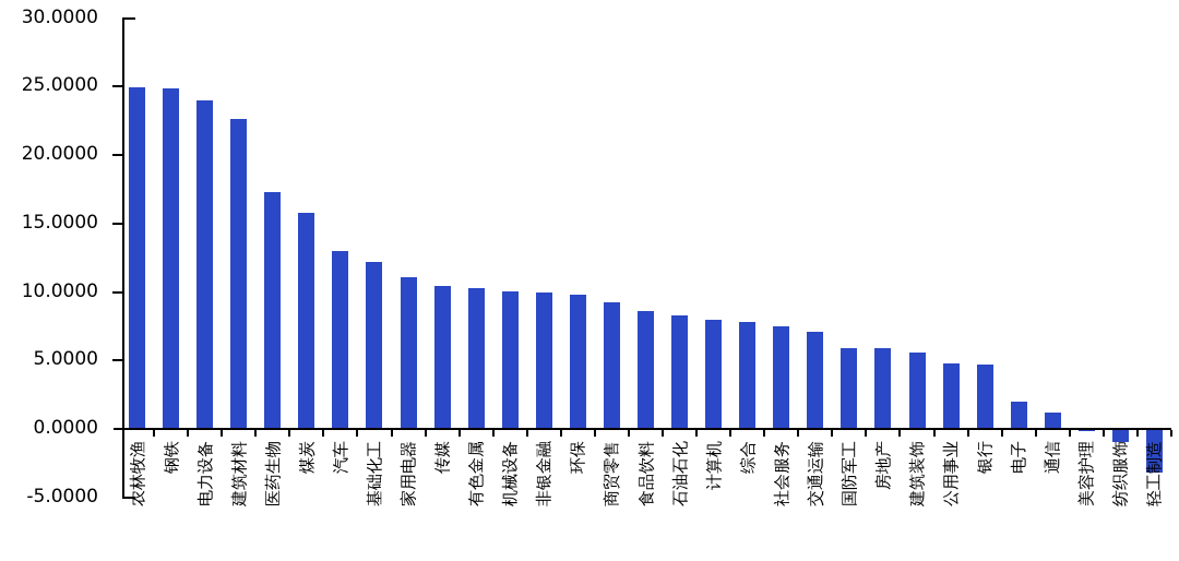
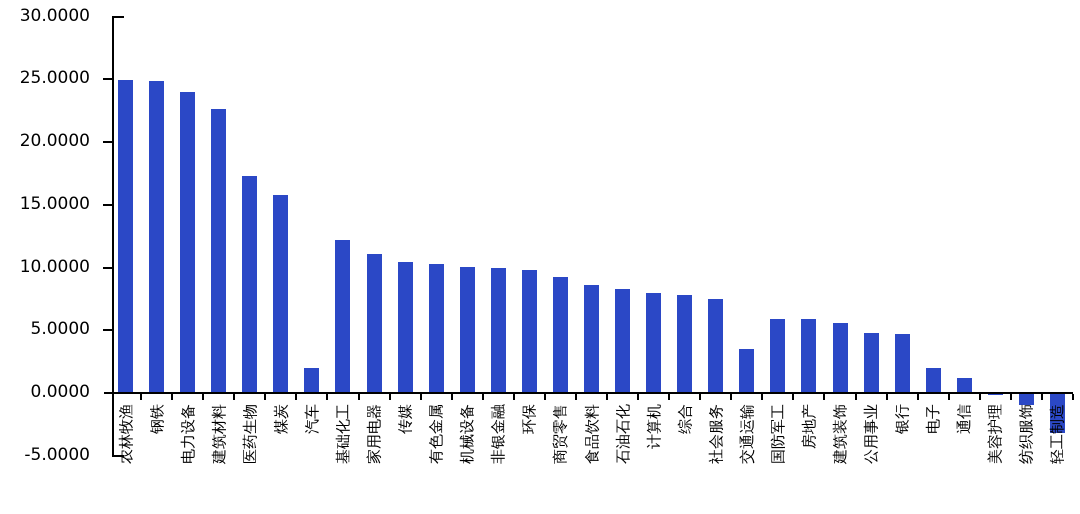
汽车: 12.9 -> 1.9
交通运输: 7.0 -> 3.4
